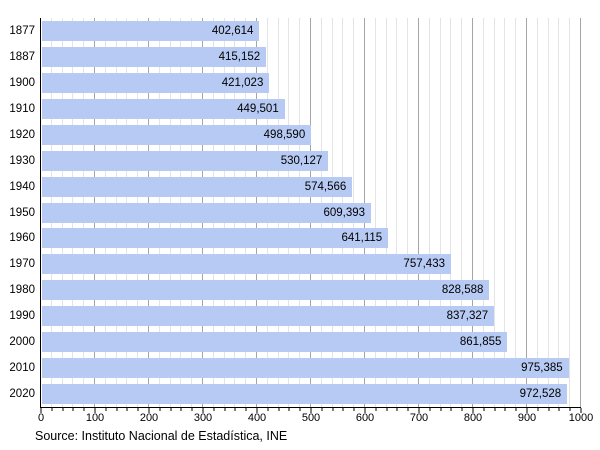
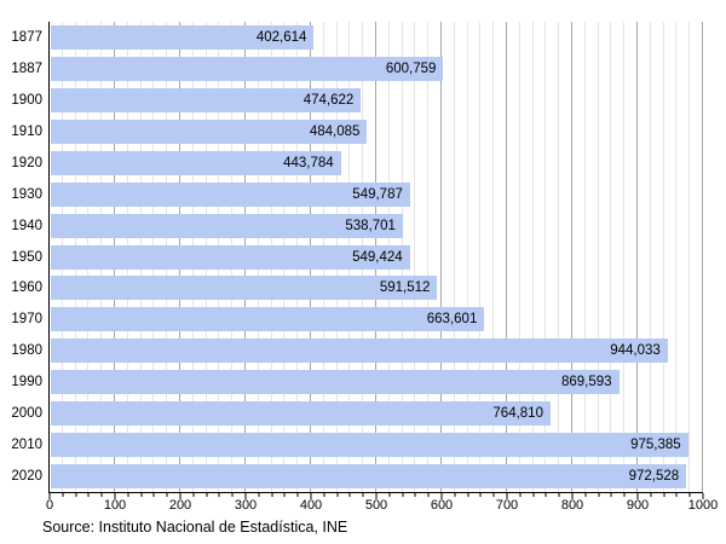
1887: 415,152 -> 600,759
1900: 421,023 -> 474,622
1910: 449,501 -> 484,085
1920: 498,590 -> 443,784
1930: 530,127 -> 549,787
1940: 574,566 -> 538,701
1950: 609,393 -> 549,424
1960: 641,115 -> 591,512
1970: 757,433 -> 663,601
1980: 828,588 -> 944,033
1990: 837,327 -> 869,593
2000: 861,855 -> 764,810
